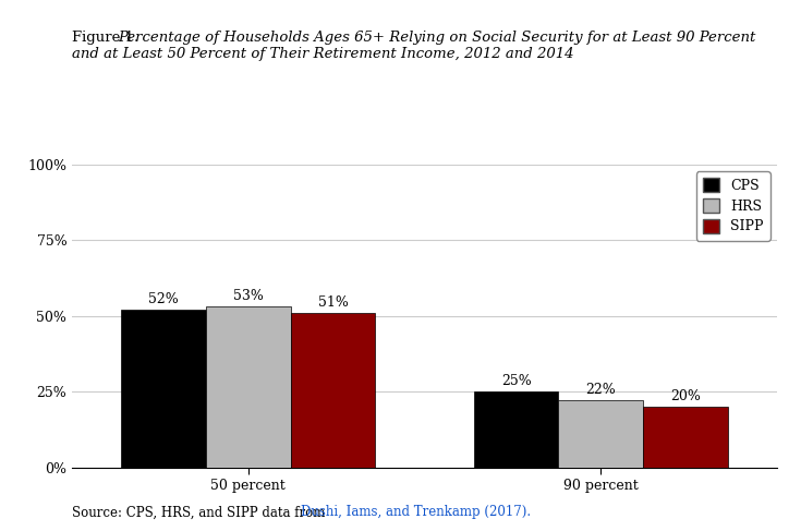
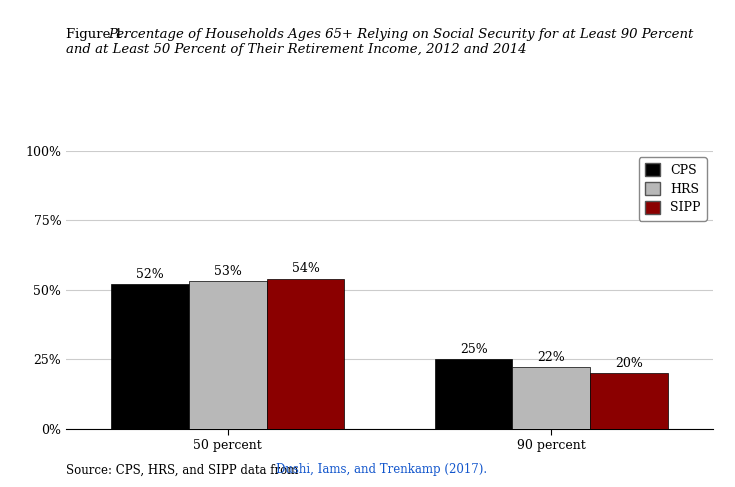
SIPP/50 percent: 51% -> 54%
